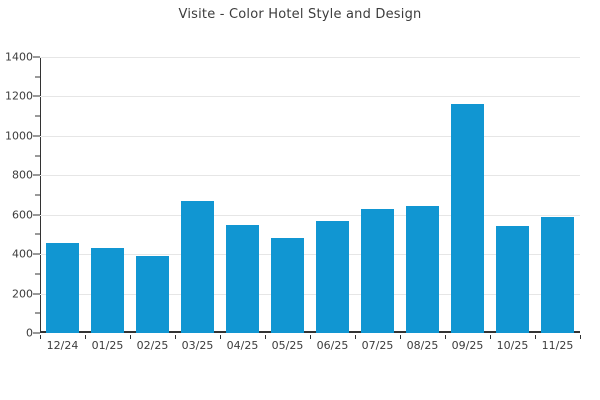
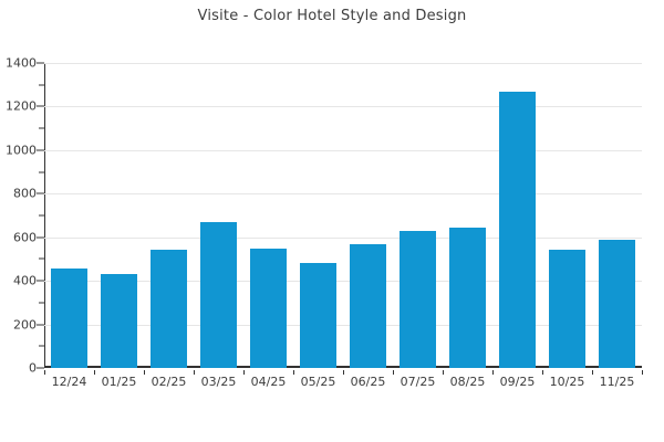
02/25: 390 -> 540
09/25: 1160 -> 1270
